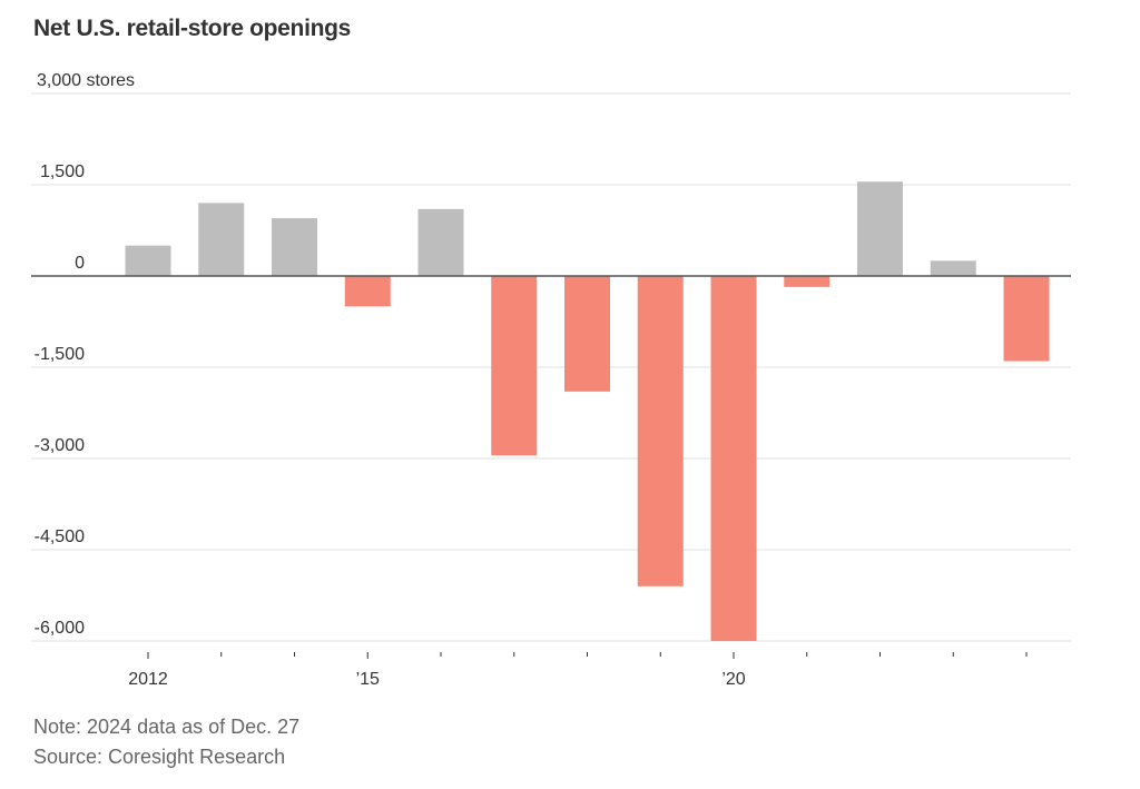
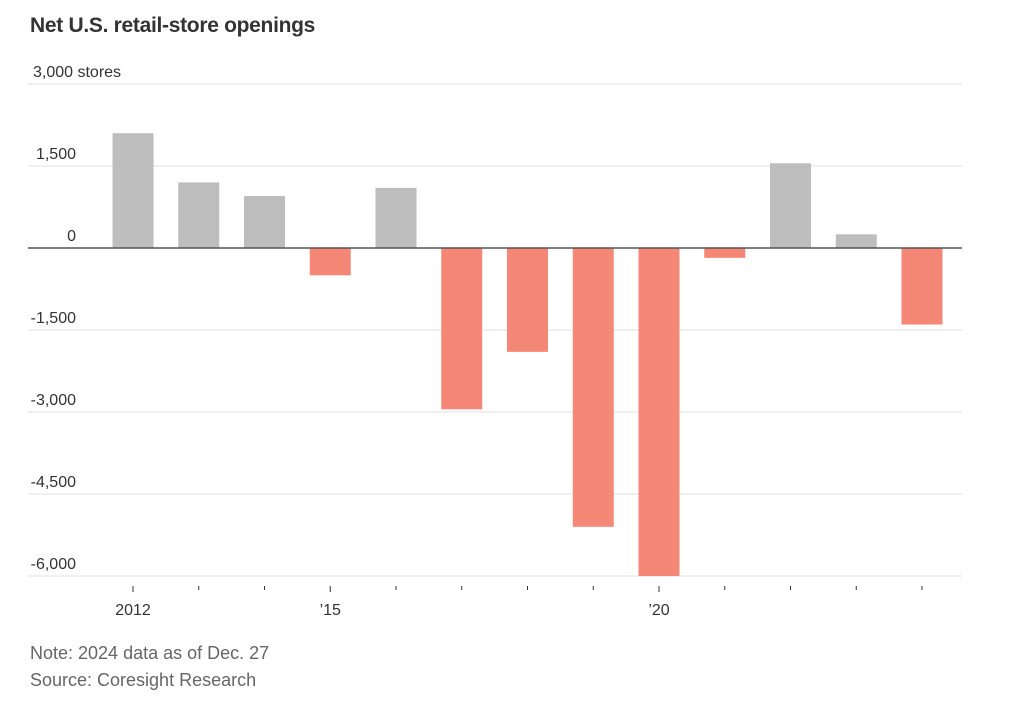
2012: 500 -> 2100
